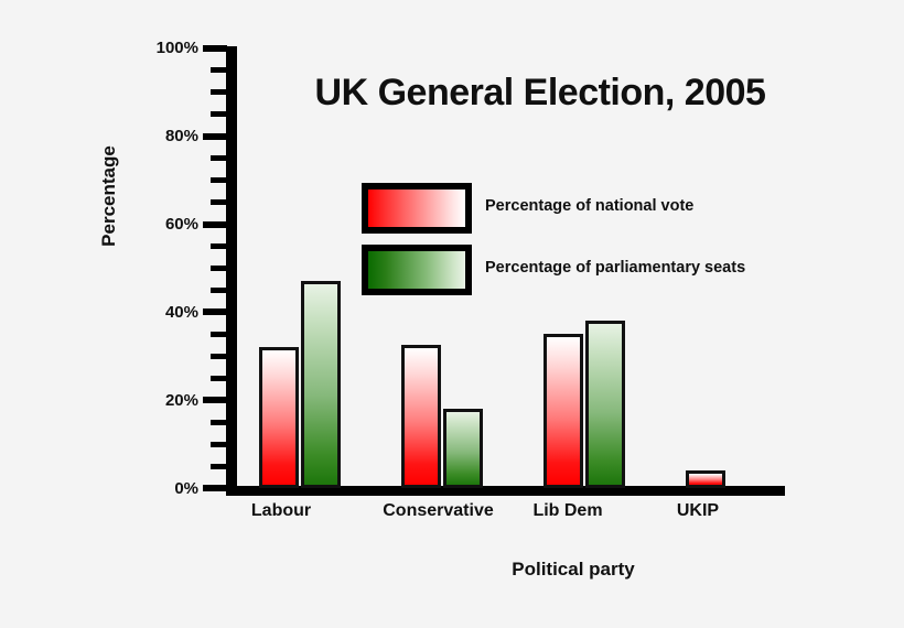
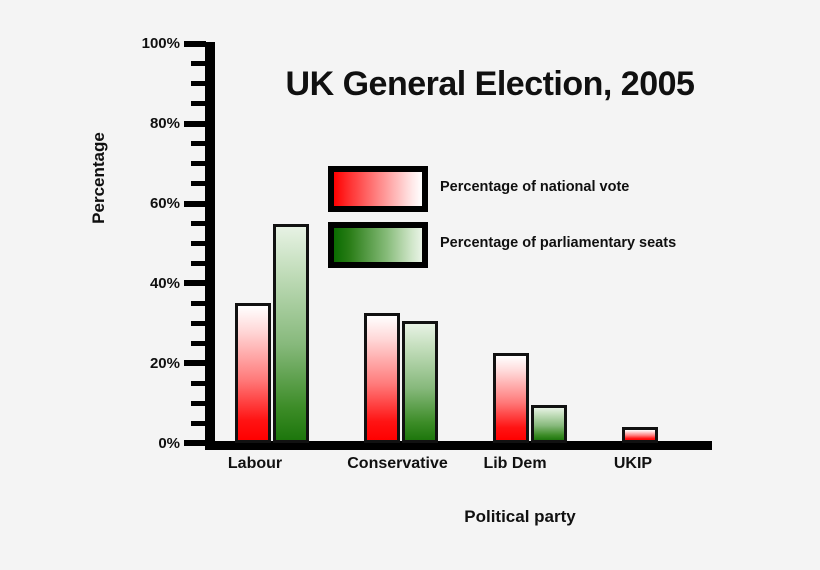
Percentage of national vote/Labour: 32% -> 35%
Percentage of parliamentary seats/Labour: 47% -> 55%
Percentage of parliamentary seats/Conservative: 18% -> 30%
Percentage of national vote/Lib Dem: 35% -> 22%
Percentage of parliamentary seats/Lib Dem: 38% -> 10%
